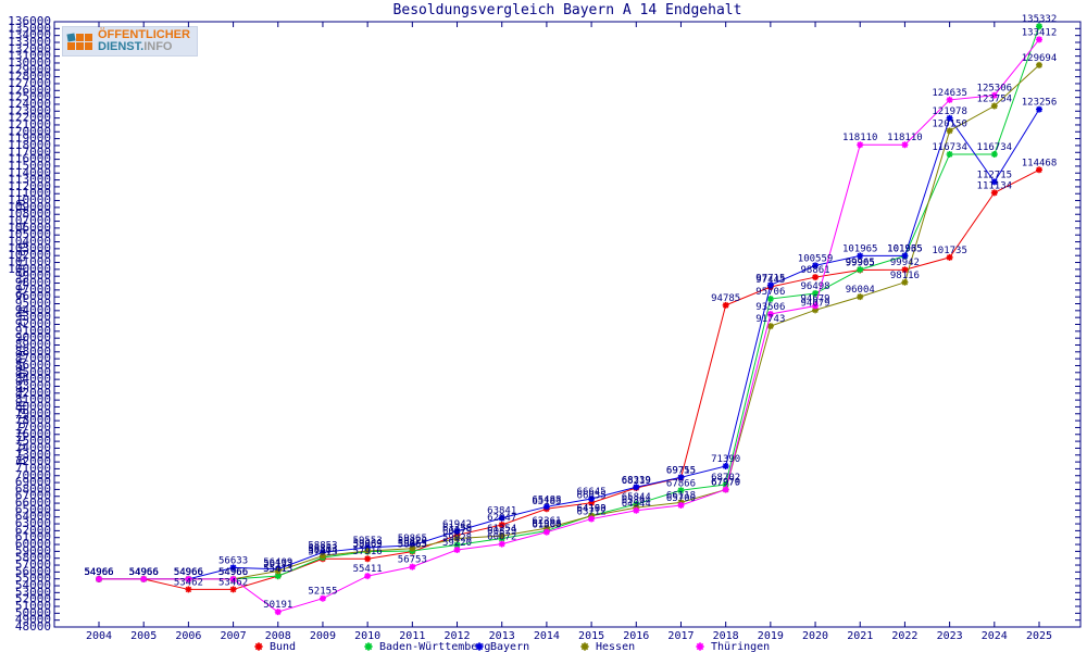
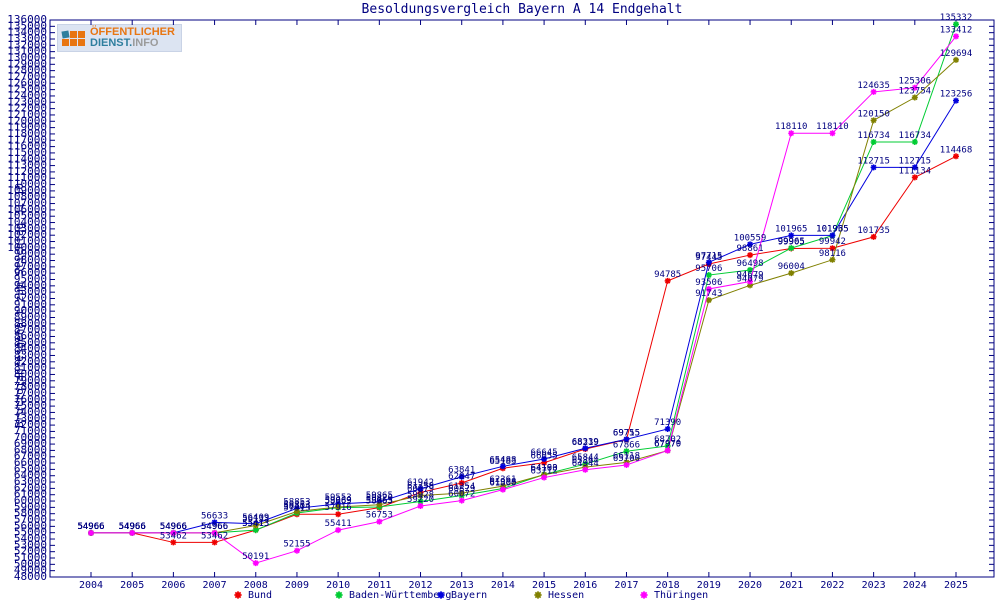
Bayern/2023: 121978 -> 112715
